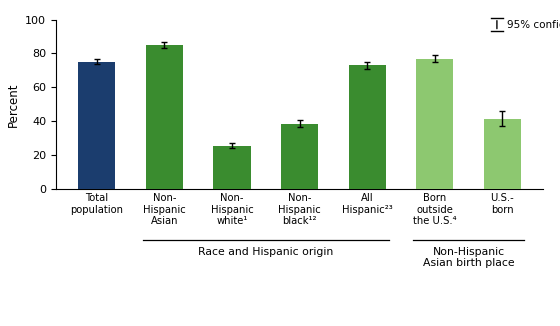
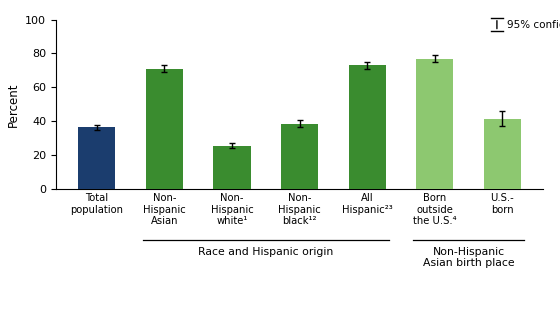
Total population: 75 -> 36
Non- Hispanic Asian: 85 -> 71
